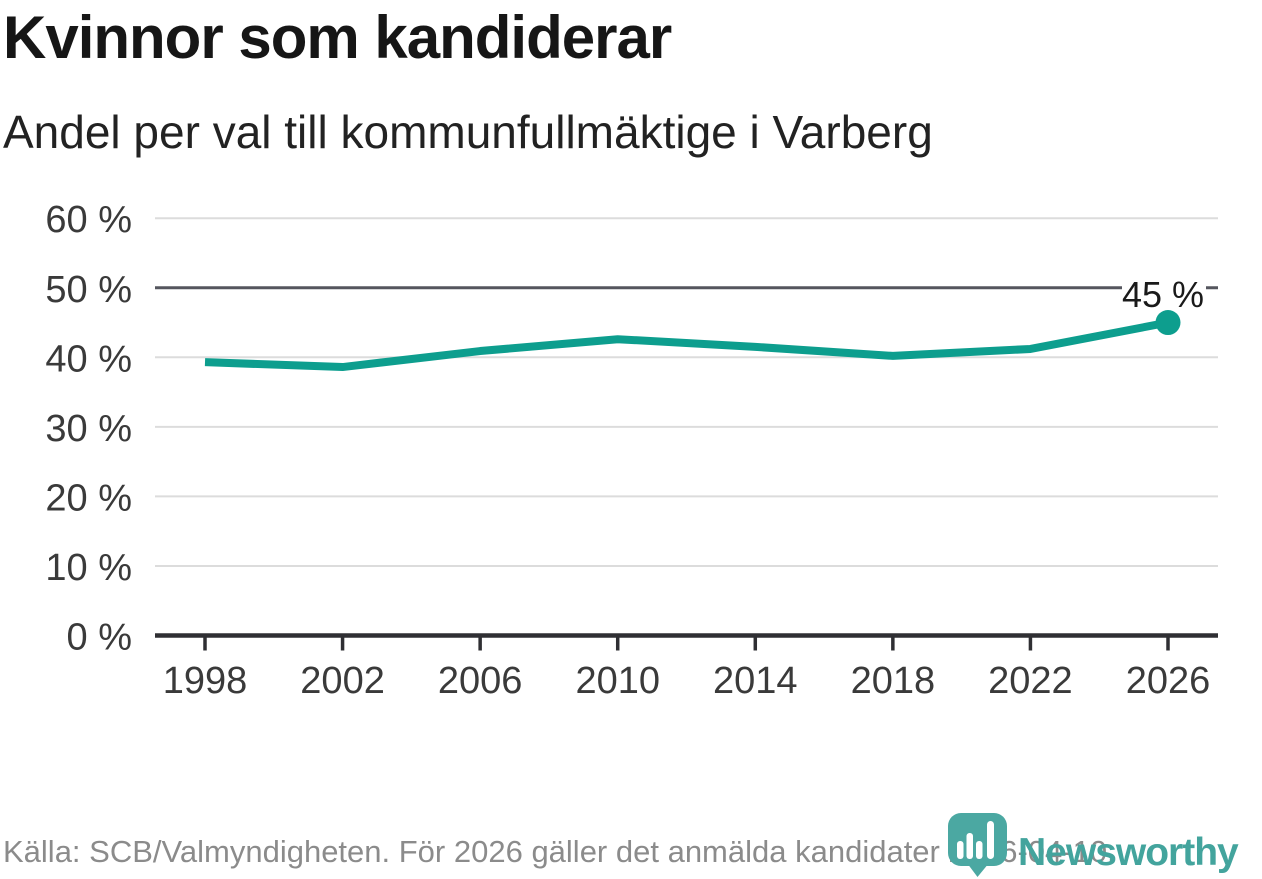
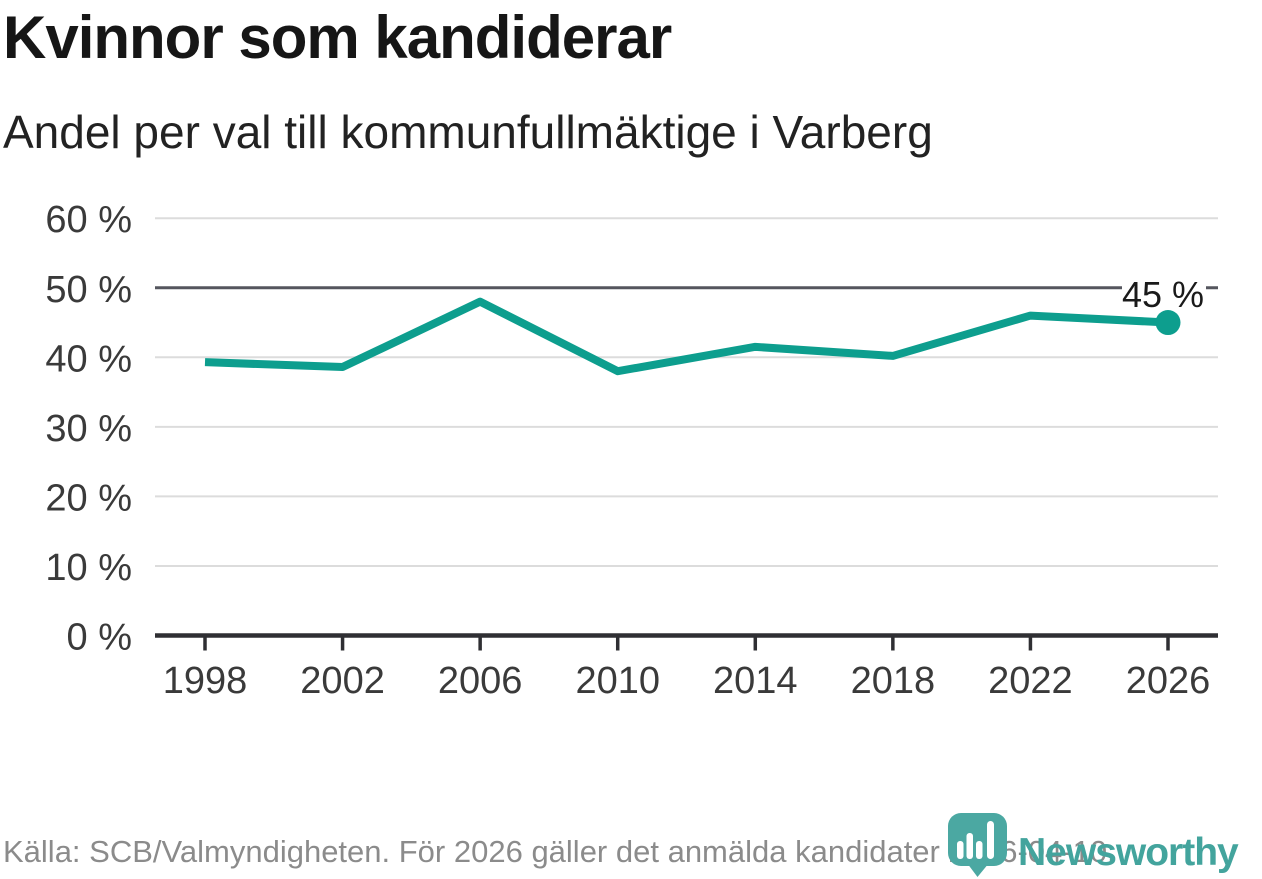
2006: 41% -> 48%
2010: 43% -> 38%
2022: 41% -> 46%
